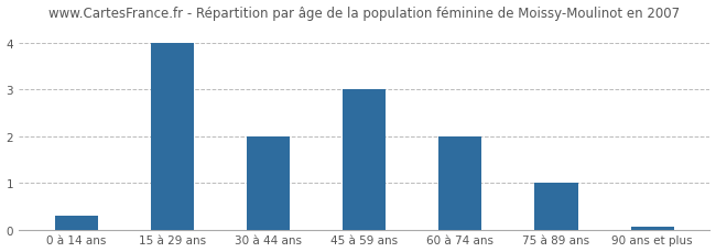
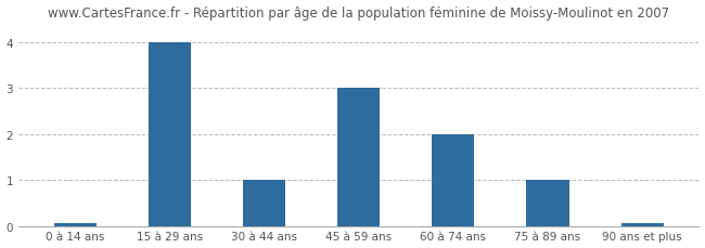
0 à 14 ans: 0.30 -> 0.05
30 à 44 ans: 2.00 -> 1.00
